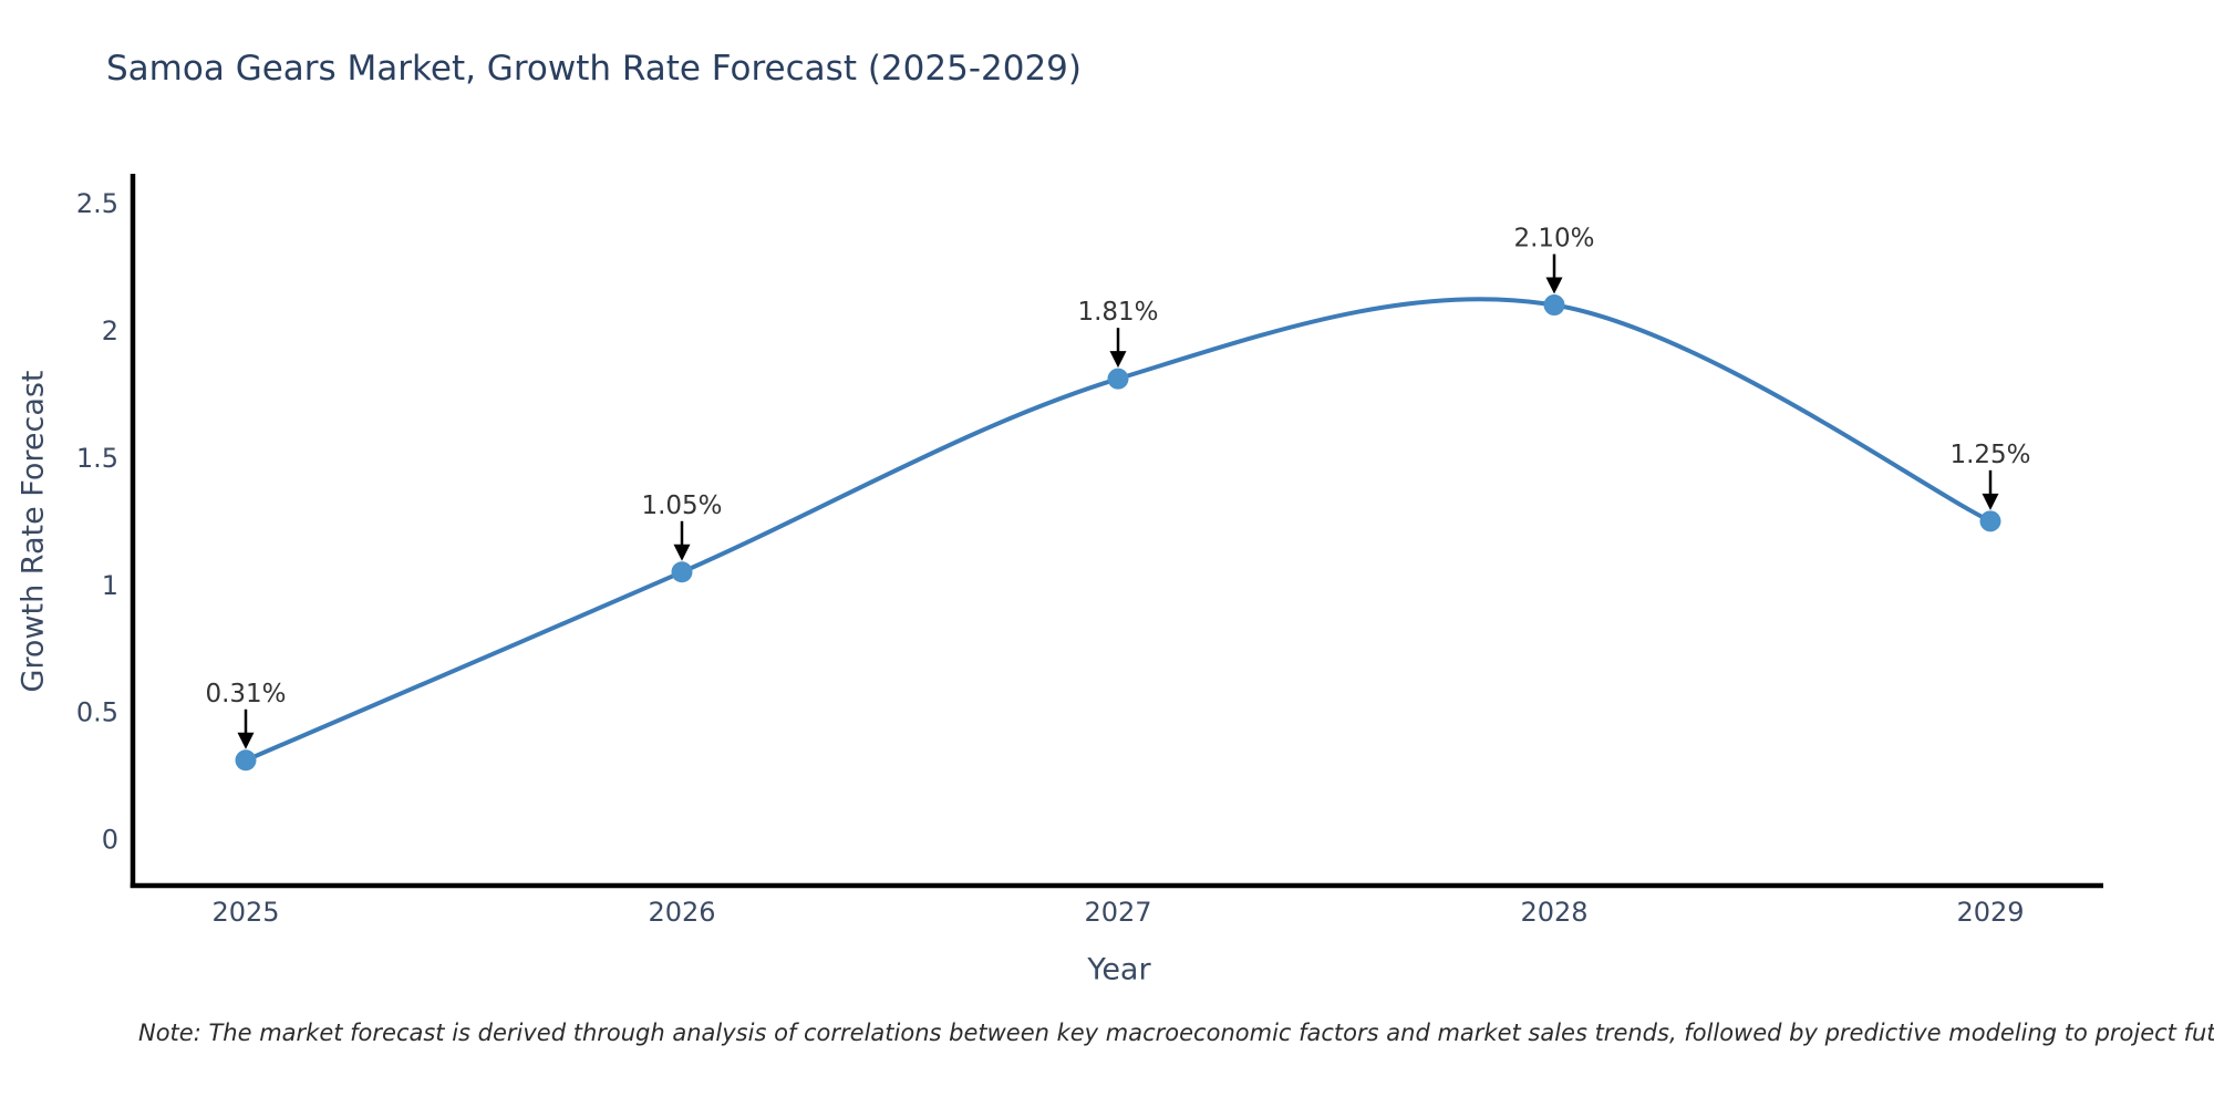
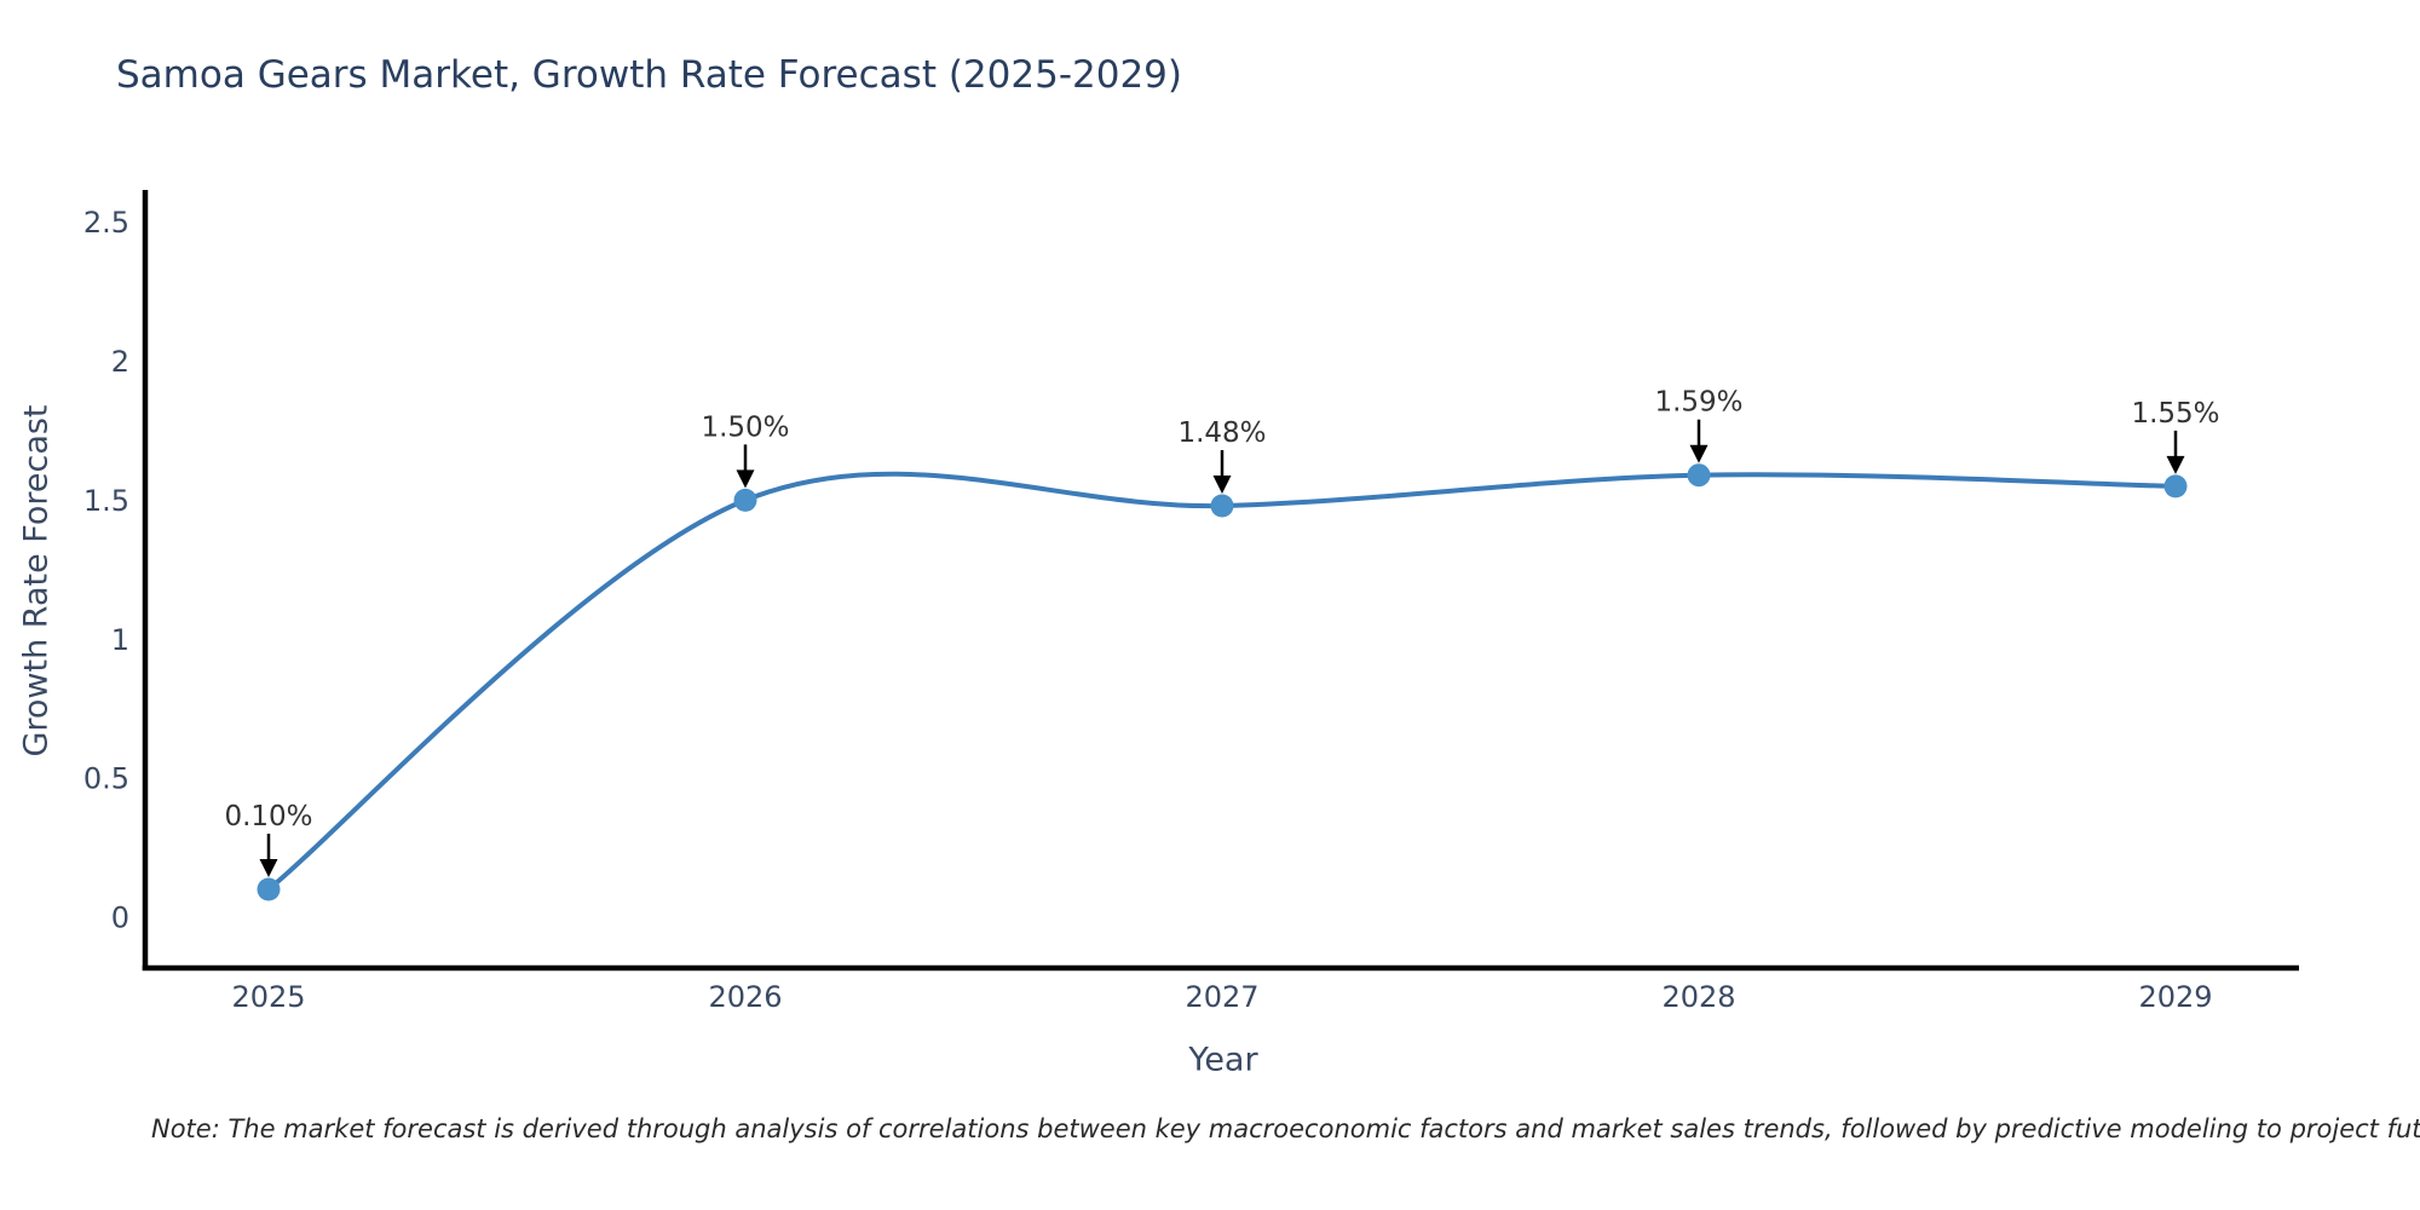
2025: 0.31% -> 0.10%
2026: 1.05% -> 1.50%
2027: 1.81% -> 1.48%
2028: 2.10% -> 1.59%
2029: 1.25% -> 1.55%
